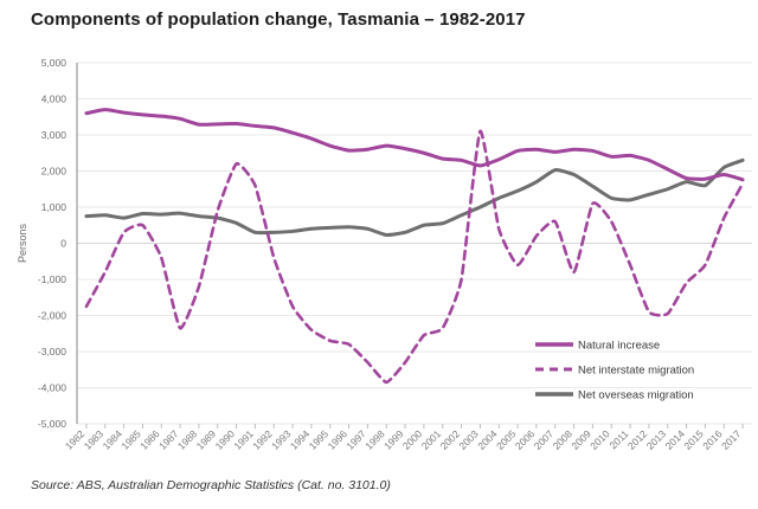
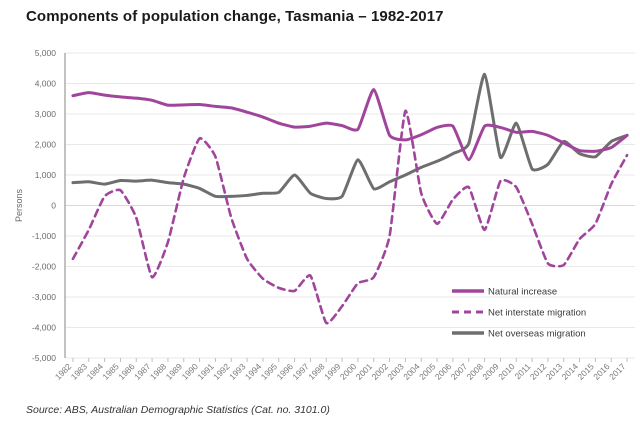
Net overseas migration/1996: 400 -> 1000
Net interstate migration/1997: -3300 -> -2300
Net overseas migration/2000: 500 -> 1500
Natural increase/2001: 2300 -> 3800
Natural increase/2007: 2500 -> 1500
Net overseas migration/2008: 1900 -> 4300
Net interstate migration/2009: 1100 -> 800
Net overseas migration/2010: 1200 -> 2700
Net overseas migration/2013: 1500 -> 2100
Natural increase/2017: 1800 -> 2300
